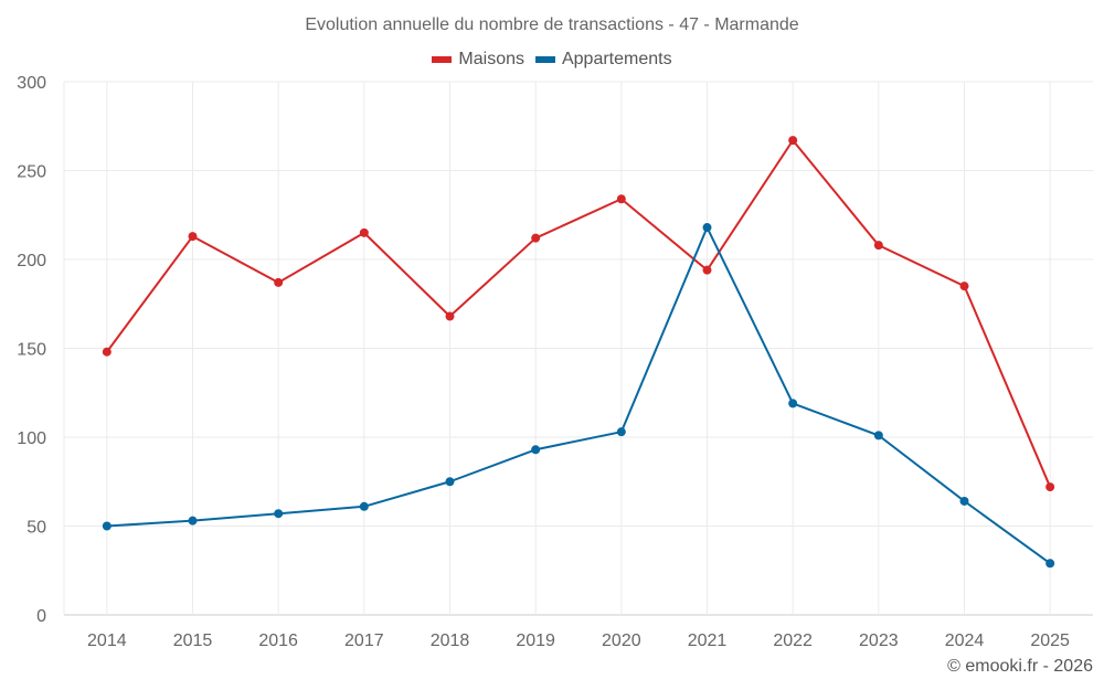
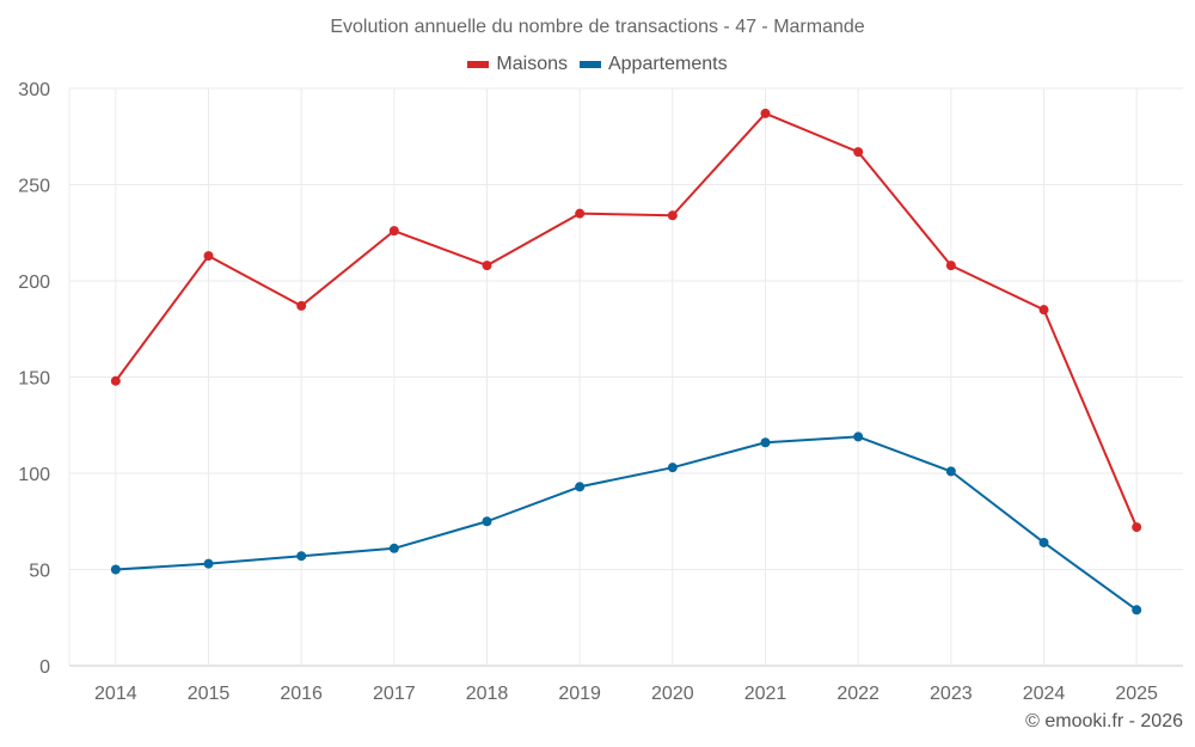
Maisons/2017: 215 -> 226
Maisons/2018: 168 -> 208
Maisons/2019: 212 -> 235
Maisons/2021: 194 -> 287
Appartements/2021: 218 -> 116
